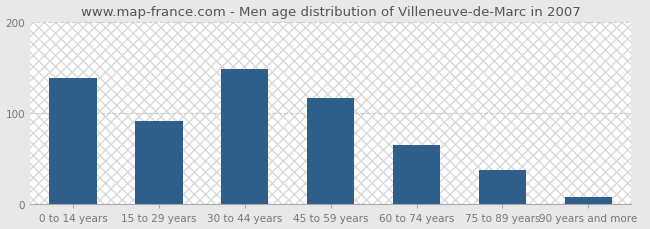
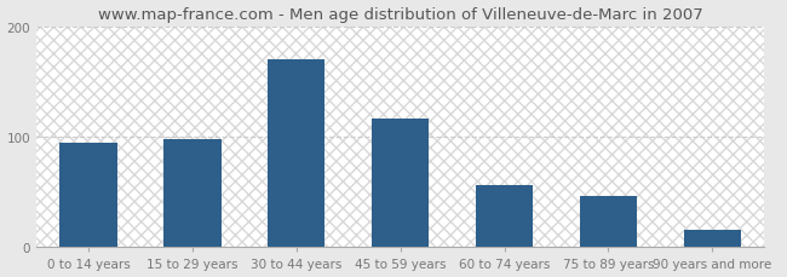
0 to 14 years: 138 -> 94
15 to 29 years: 91 -> 98
30 to 44 years: 148 -> 170
60 to 74 years: 65 -> 56
75 to 89 years: 38 -> 46
90 years and more: 8 -> 16
